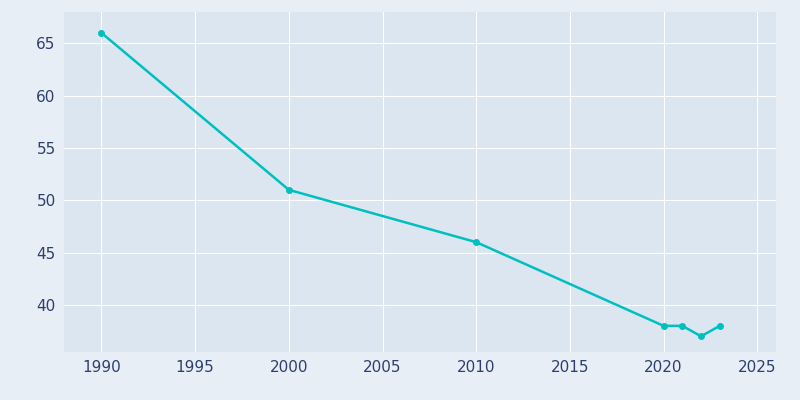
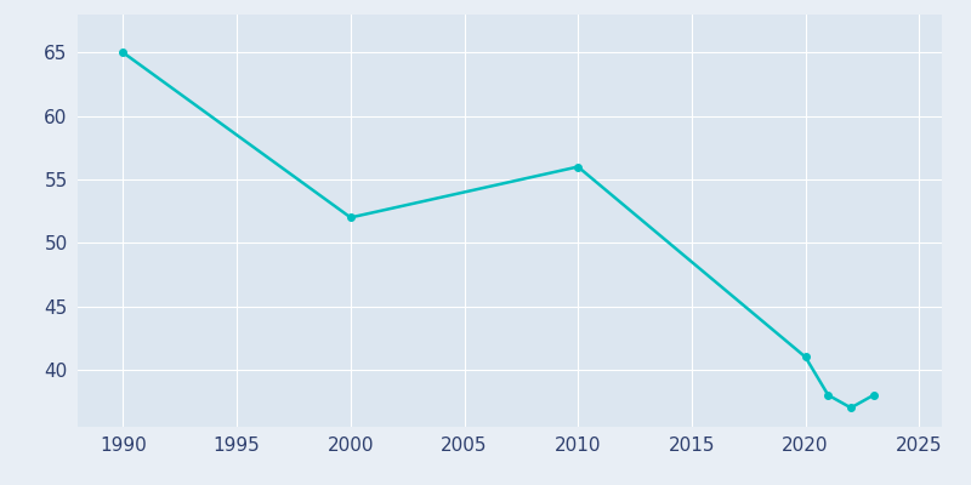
1990: 66 -> 65
2000: 51 -> 52
2010: 46 -> 56
2020: 38 -> 41
